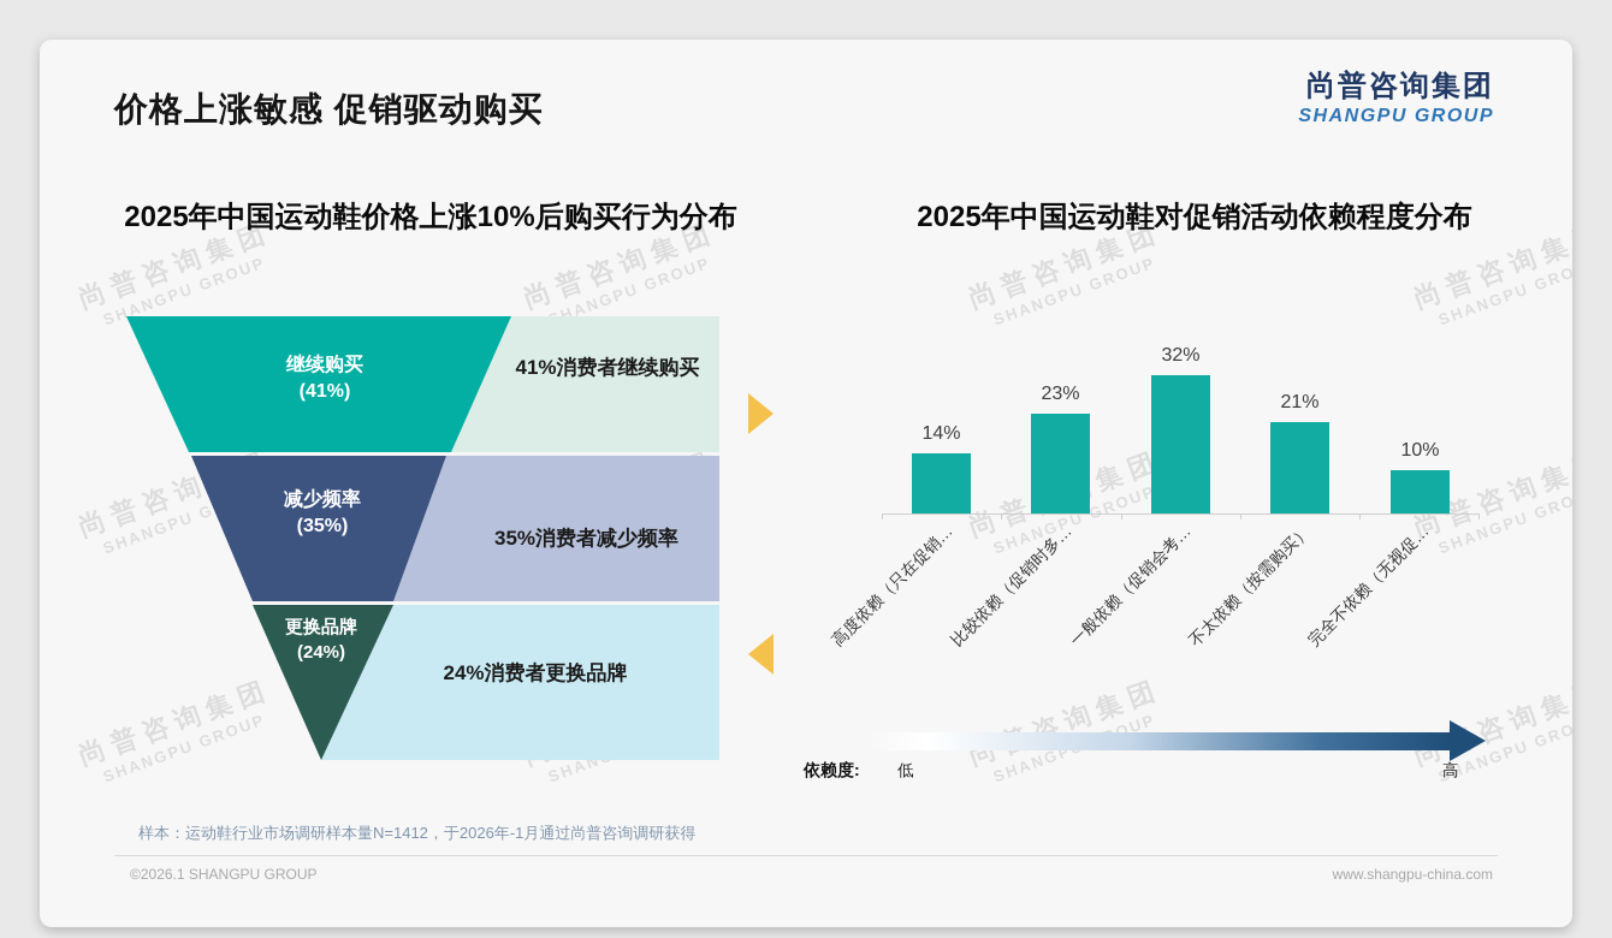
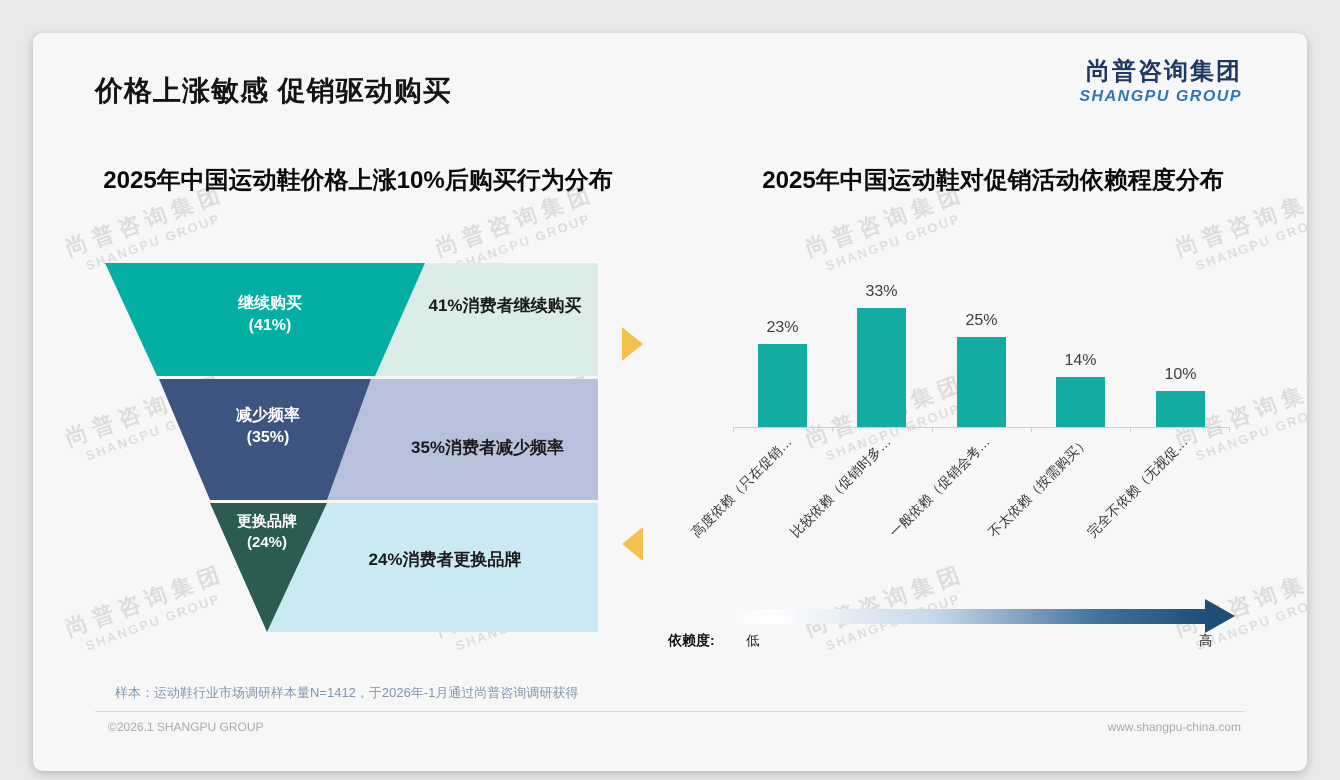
2025年中国运动鞋对促销活动依赖程度分布/高度依赖（只在促销…: 14% -> 23%
2025年中国运动鞋对促销活动依赖程度分布/比较依赖（促销时多…: 23% -> 33%
2025年中国运动鞋对促销活动依赖程度分布/一般依赖（促销会考…: 32% -> 25%
2025年中国运动鞋对促销活动依赖程度分布/不太依赖（按需购买）: 21% -> 14%
